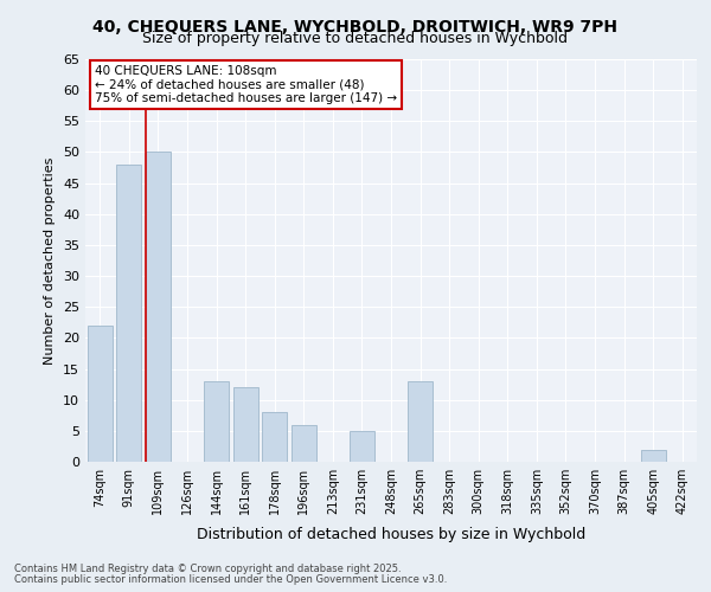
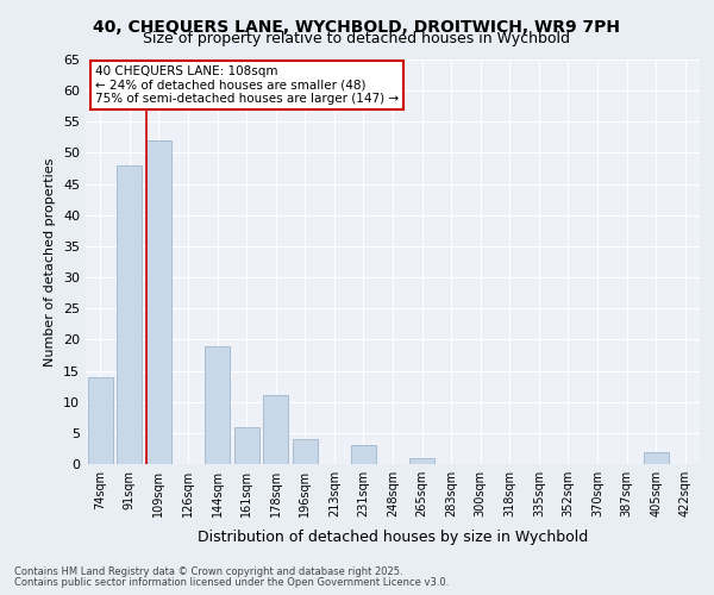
74sqm: 22 -> 14
109sqm: 50 -> 52
144sqm: 13 -> 19
161sqm: 12 -> 6
178sqm: 8 -> 11
196sqm: 6 -> 4
231sqm: 5 -> 3
265sqm: 13 -> 1
